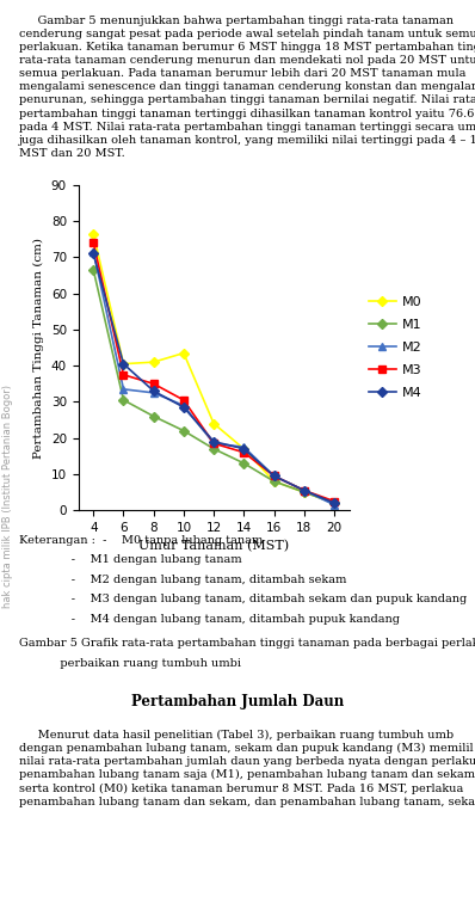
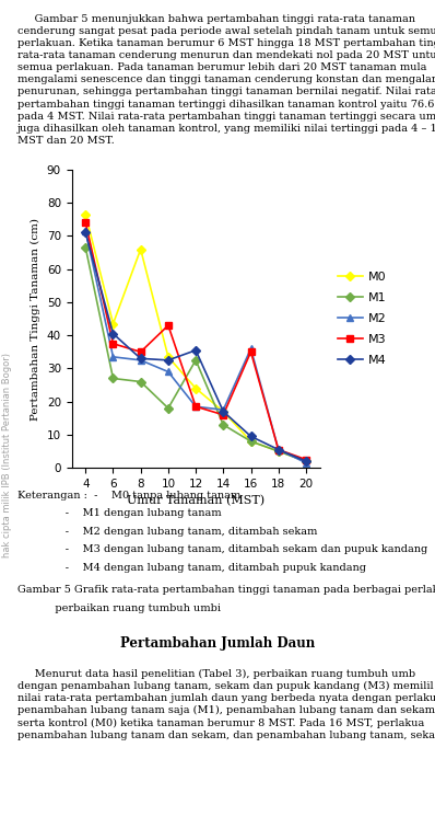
M0/6: 40.5 -> 43.5
M1/6: 30.5 -> 27.0
M0/8: 41.0 -> 66.0
M0/10: 43.5 -> 33.5
M1/10: 22.0 -> 18.0
M3/10: 30.5 -> 43.0
M4/10: 28.5 -> 32.5
M1/12: 17.0 -> 32.5
M4/12: 19.0 -> 35.5
M2/16: 9.5 -> 36.0
M3/16: 9.5 -> 35.0
